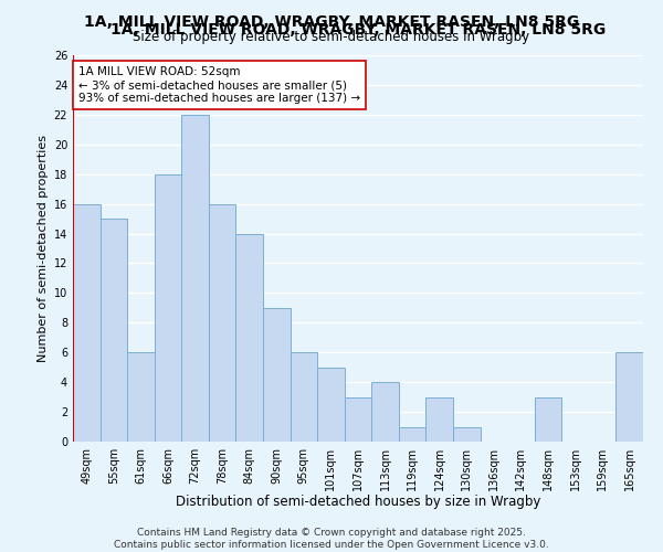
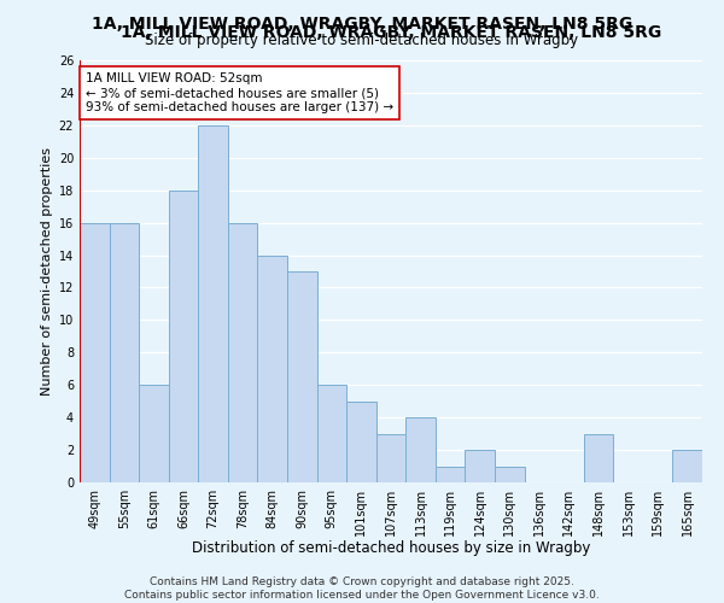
55sqm: 15 -> 16
90sqm: 9 -> 13
124sqm: 3 -> 2
165sqm: 6 -> 2
